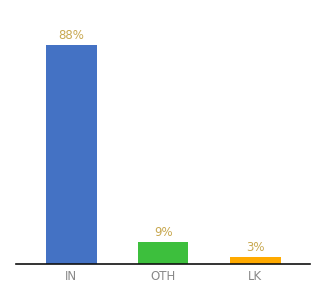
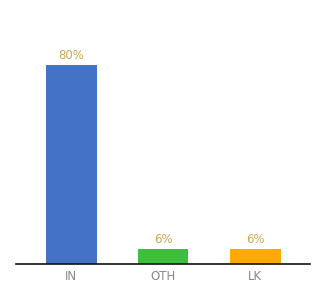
IN: 88% -> 80%
OTH: 9% -> 6%
LK: 3% -> 6%
